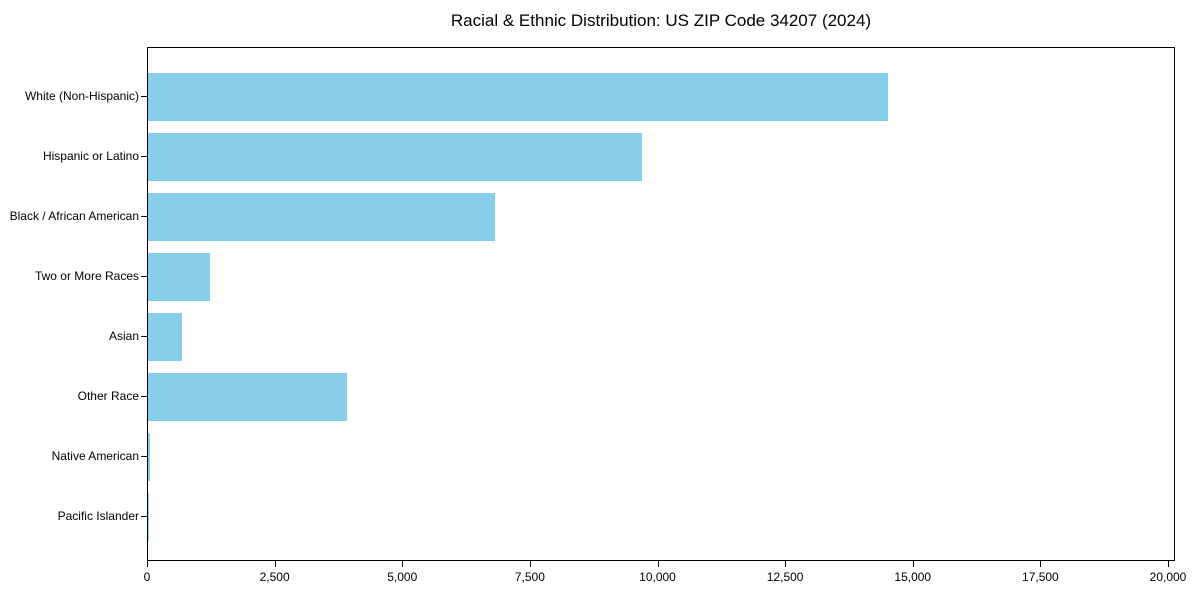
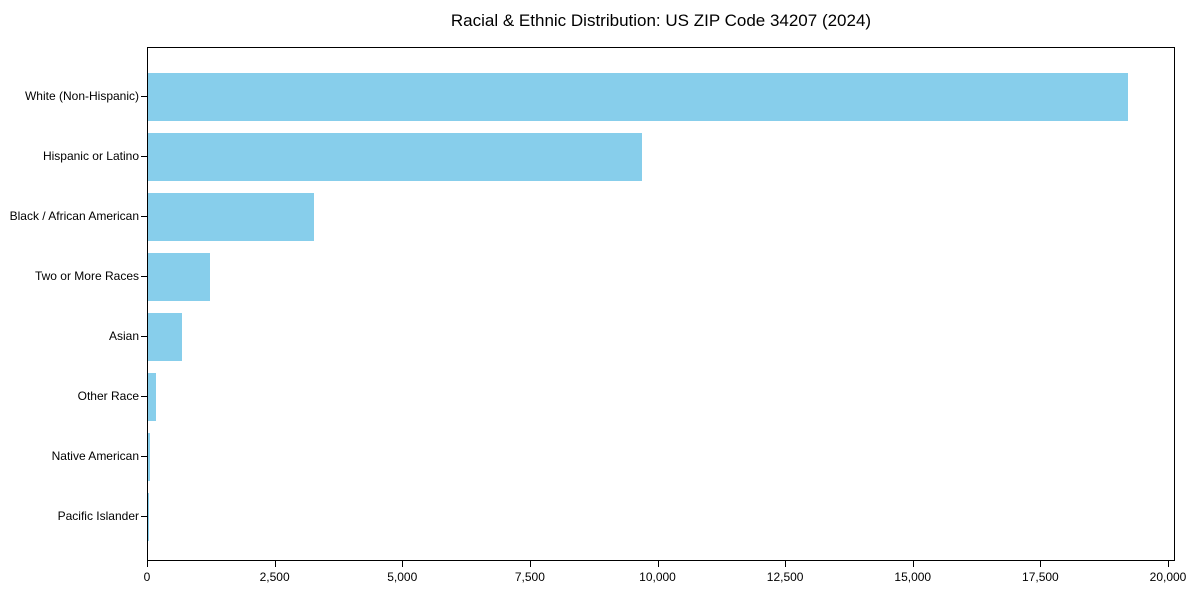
White (Non-Hispanic): 14500 -> 19200
Black / African American: 6800 -> 3200
Other Race: 3900 -> 200
